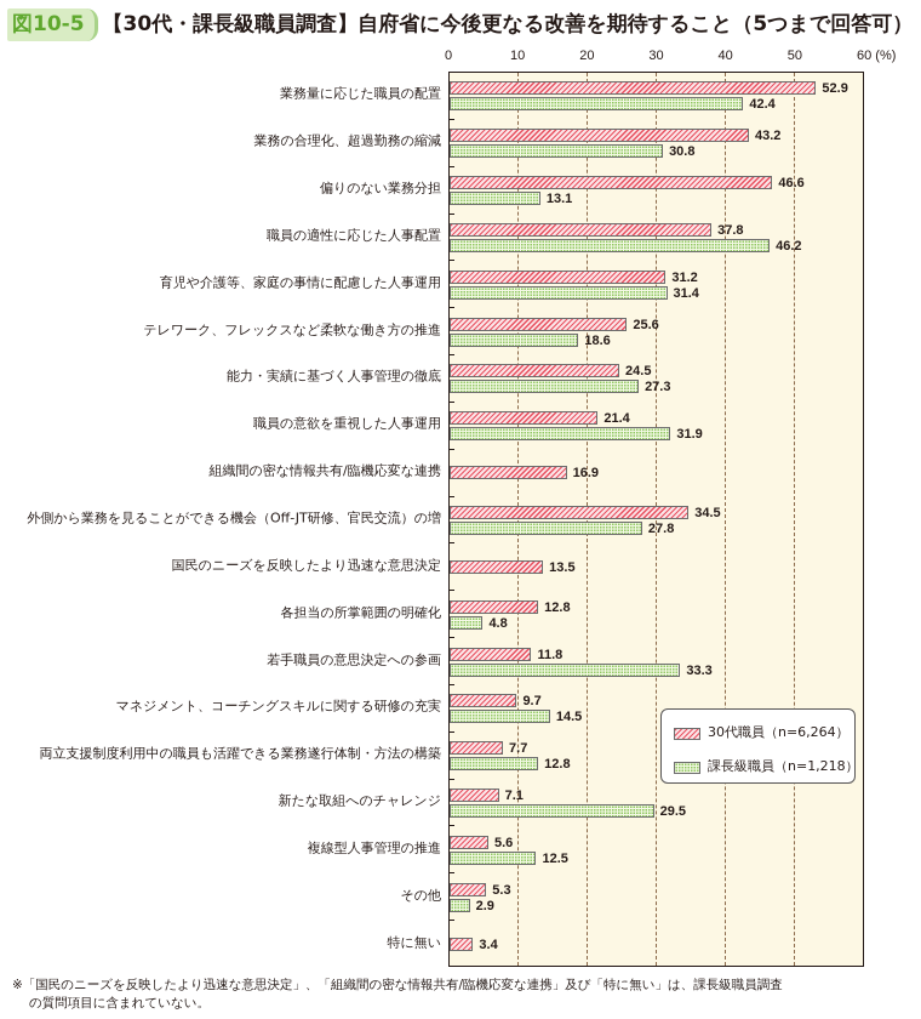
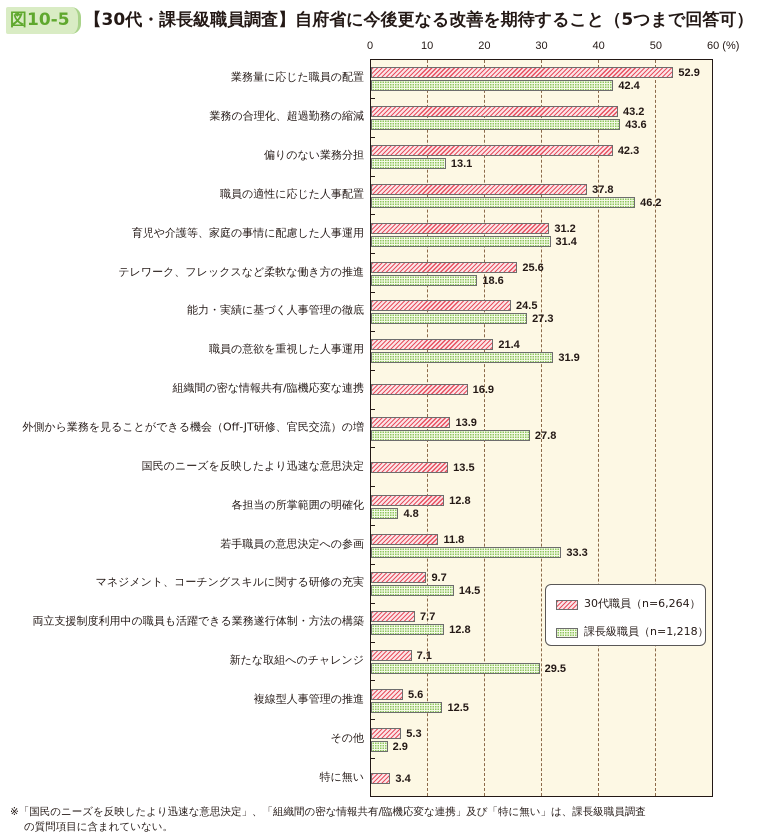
課長級職員（n=1,218）/業務の合理化、超過勤務の縮減: 30.8 -> 43.6
30代職員（n=6,264）/偏りのない業務分担: 46.6 -> 42.3
30代職員（n=6,264）/外側から業務を見ることができる機会（Off-JT研修、官民交流）の増: 34.5 -> 13.9
